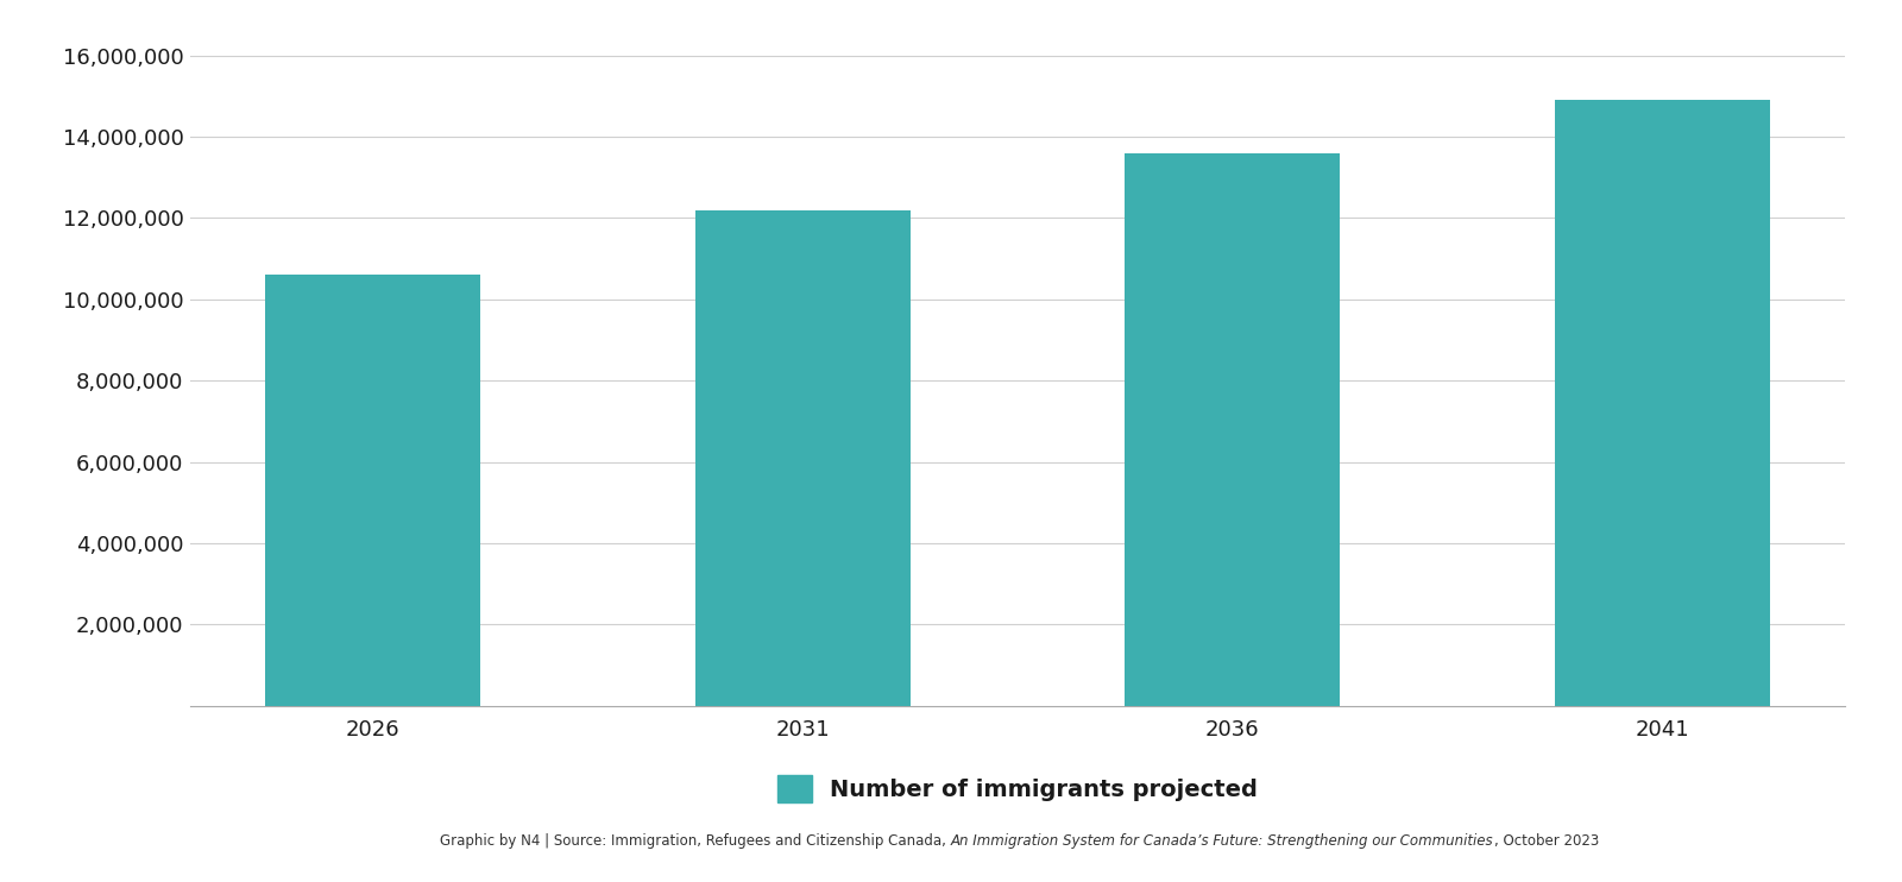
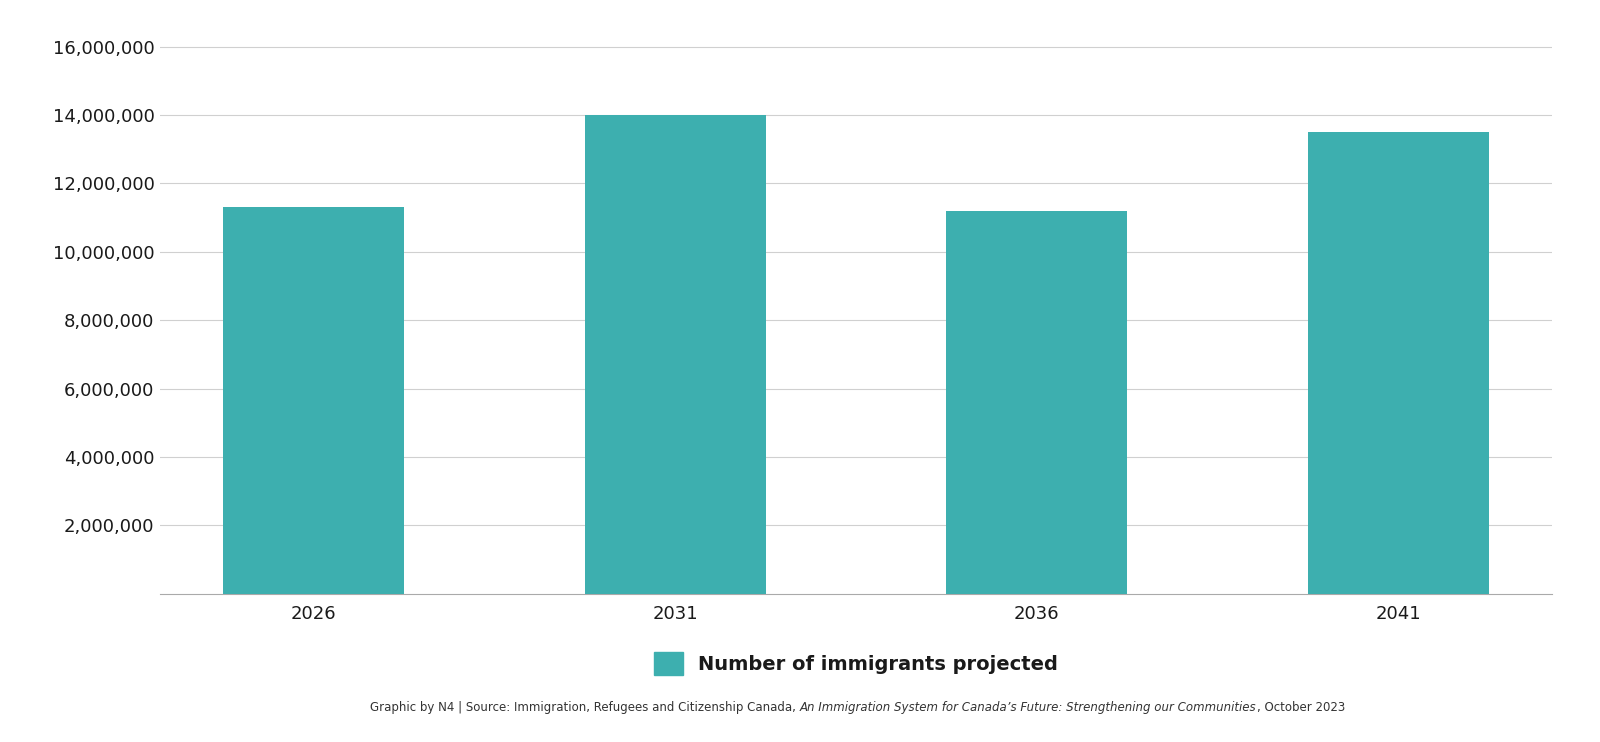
2026: 10,600,000 -> 11,300,000
2031: 12,200,000 -> 14,000,000
2036: 13,600,000 -> 11,200,000
2041: 14,900,000 -> 13,500,000
